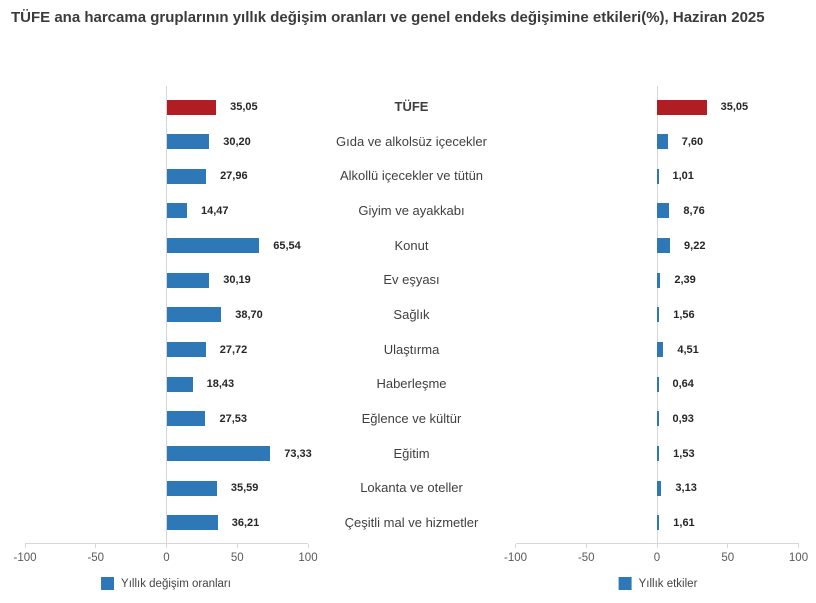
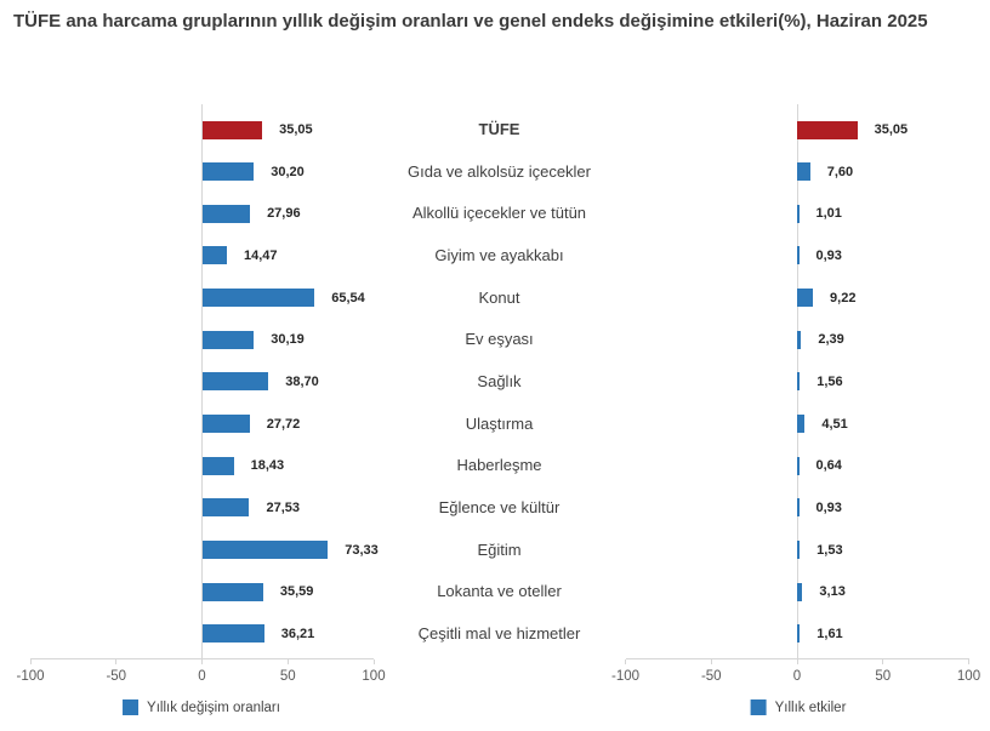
Yıllık etkiler/Giyim ve ayakkabı: 8,76 -> 0,93
